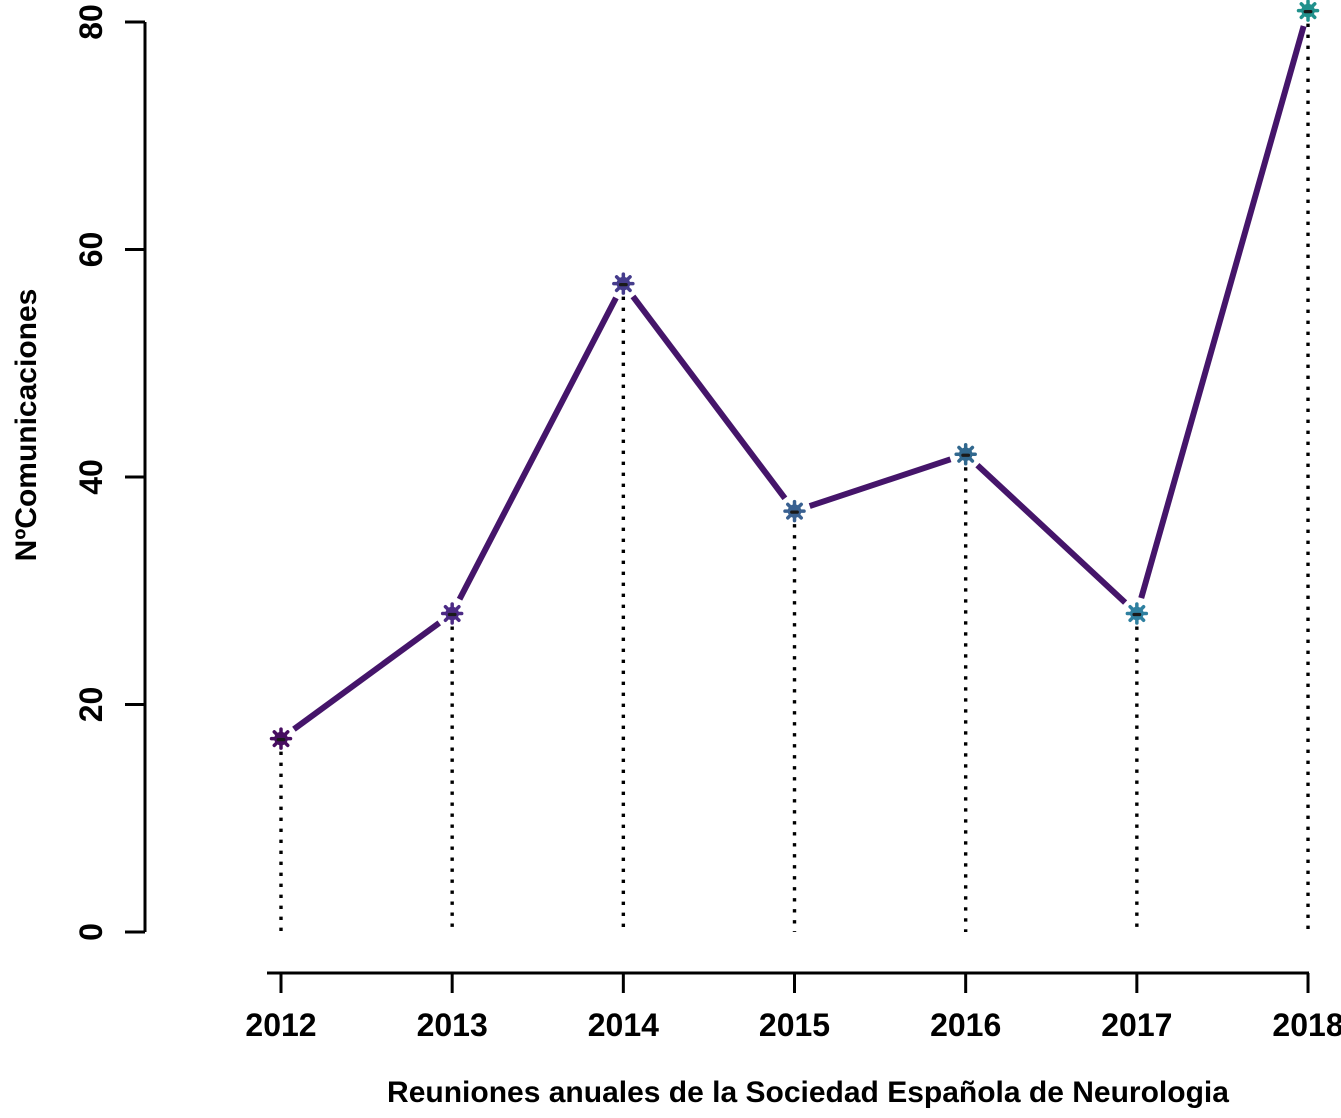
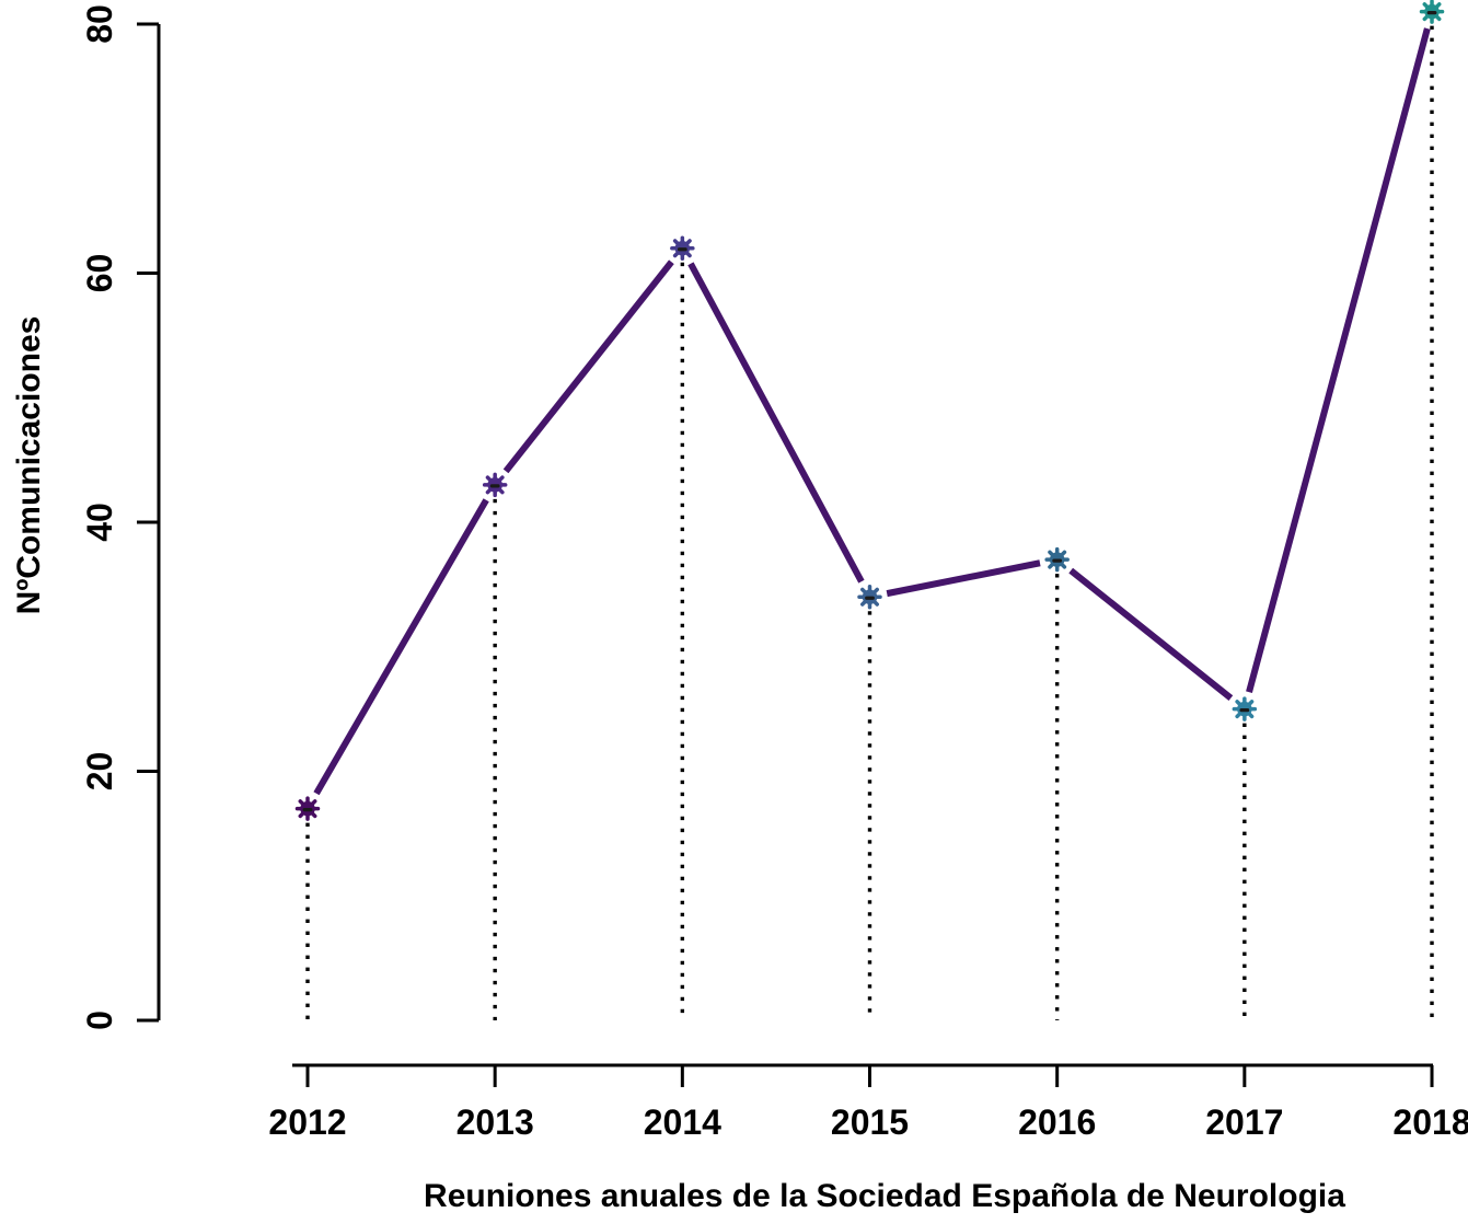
2013: 28 -> 43
2014: 57 -> 62
2015: 37 -> 34
2016: 42 -> 37
2017: 28 -> 25
